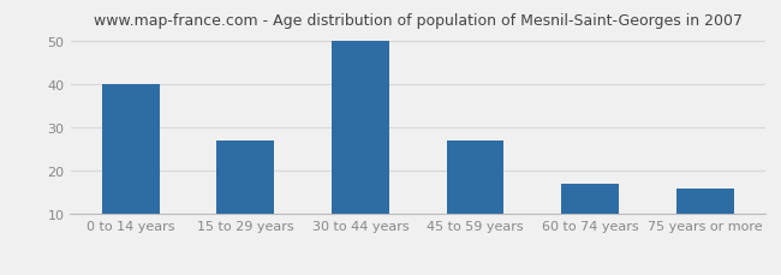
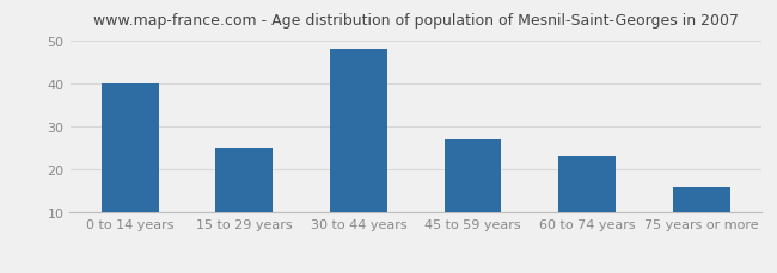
15 to 29 years: 27 -> 25
30 to 44 years: 50 -> 48
60 to 74 years: 17 -> 23
